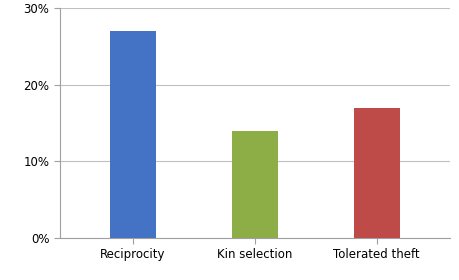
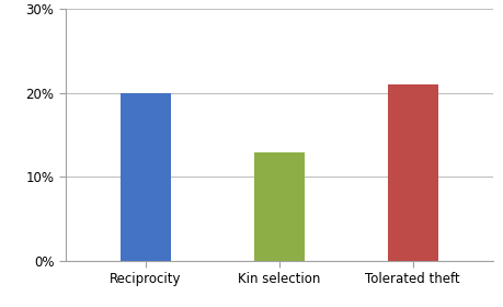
Reciprocity: 27% -> 20%
Kin selection: 14% -> 13%
Tolerated theft: 17% -> 21%
